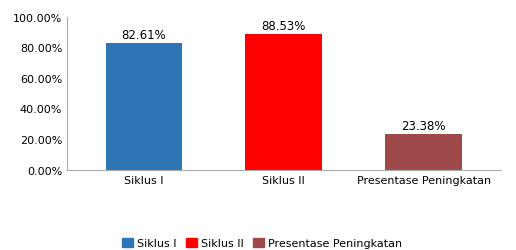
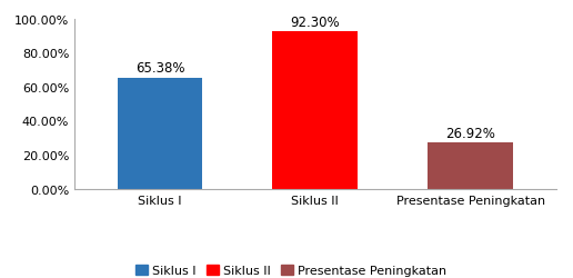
Siklus I: 82.61% -> 65.38%
Siklus II: 88.53% -> 92.30%
Presentase Peningkatan: 23.38% -> 26.92%
